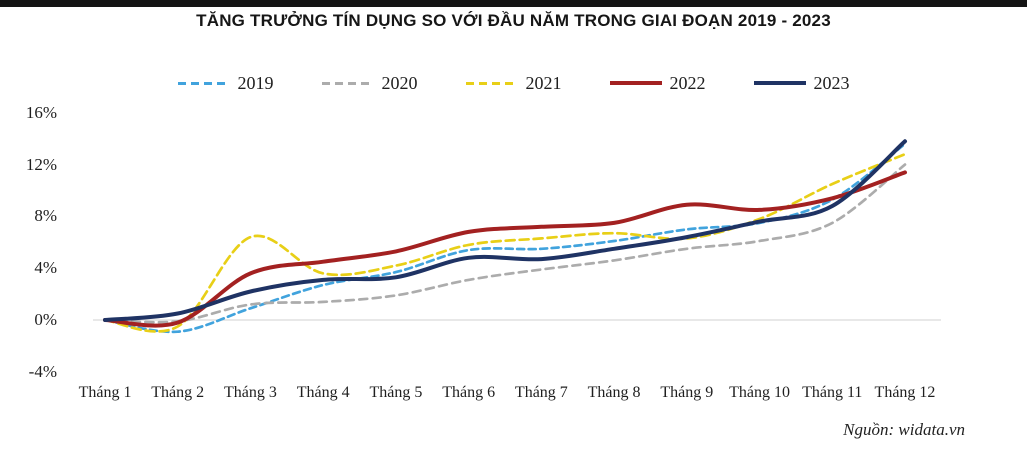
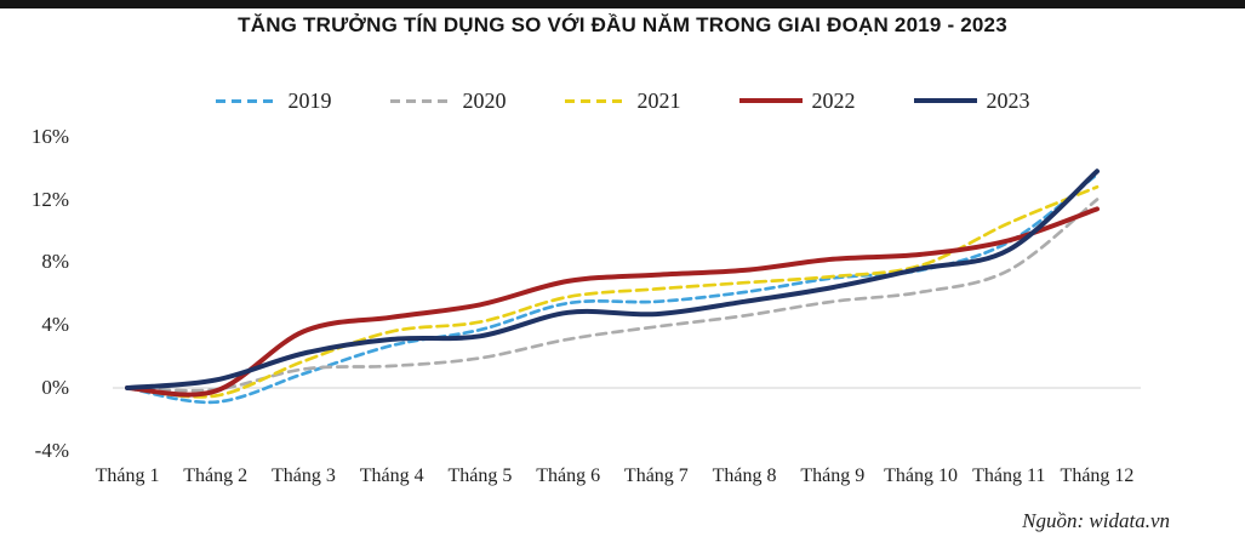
2021/Tháng 3: 6.4% -> 1.7%
2021/Tháng 9: 6.3% -> 7.1%
2022/Tháng 9: 8.9% -> 8.2%
